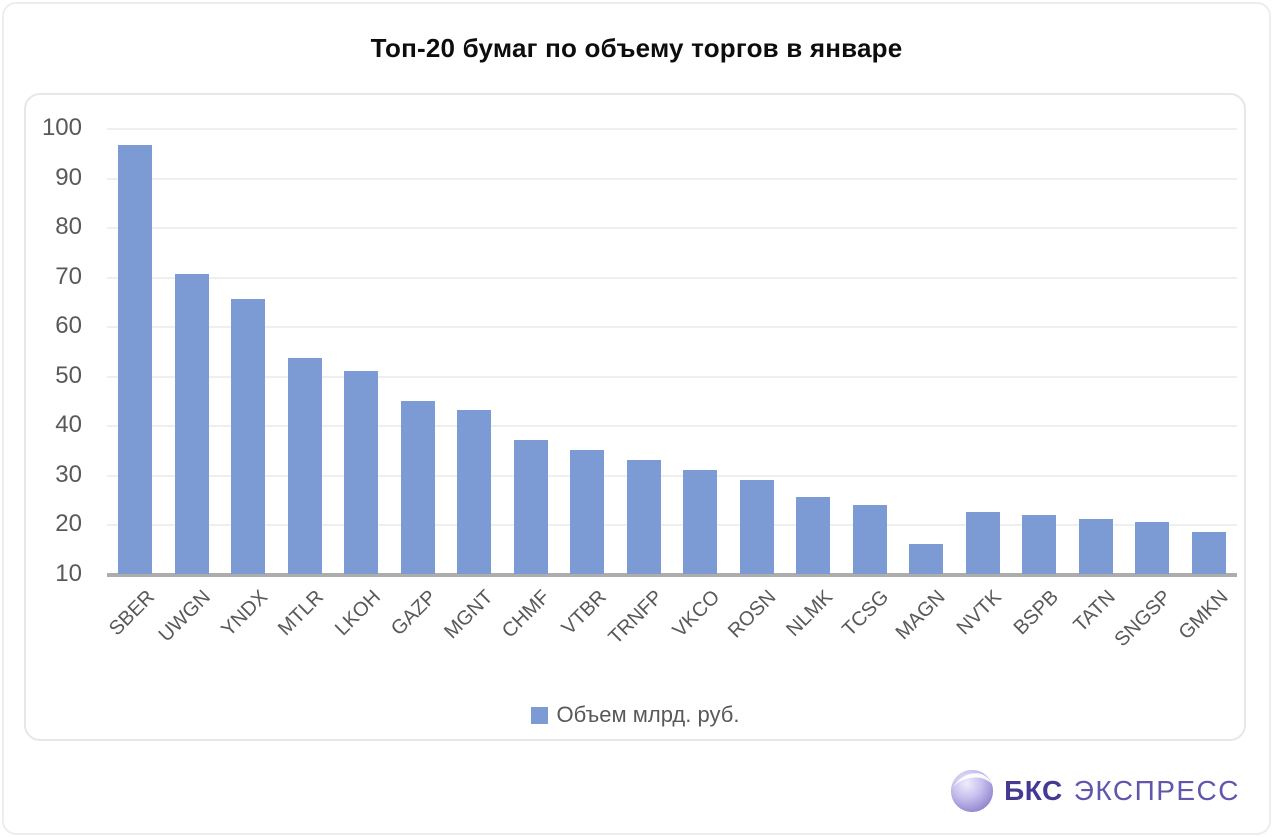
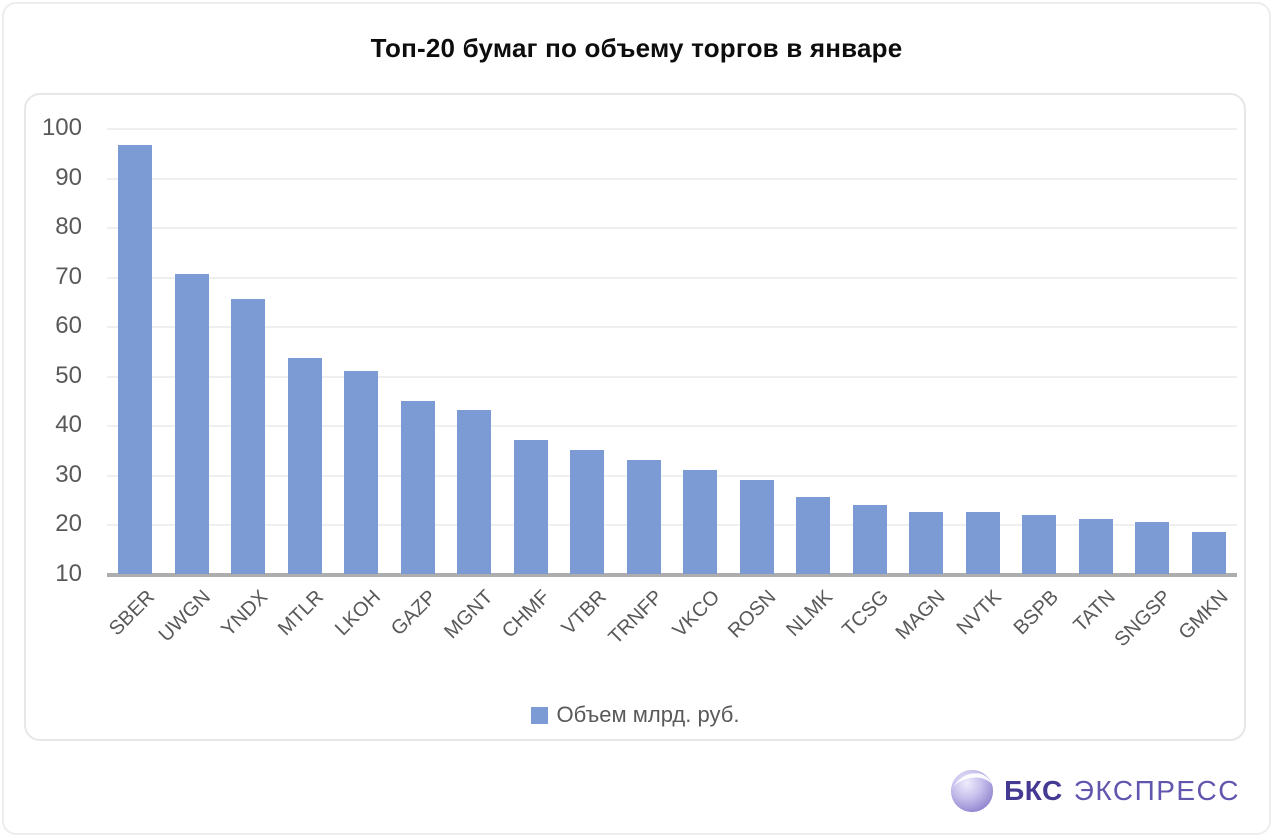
MAGN: 16 -> 22
